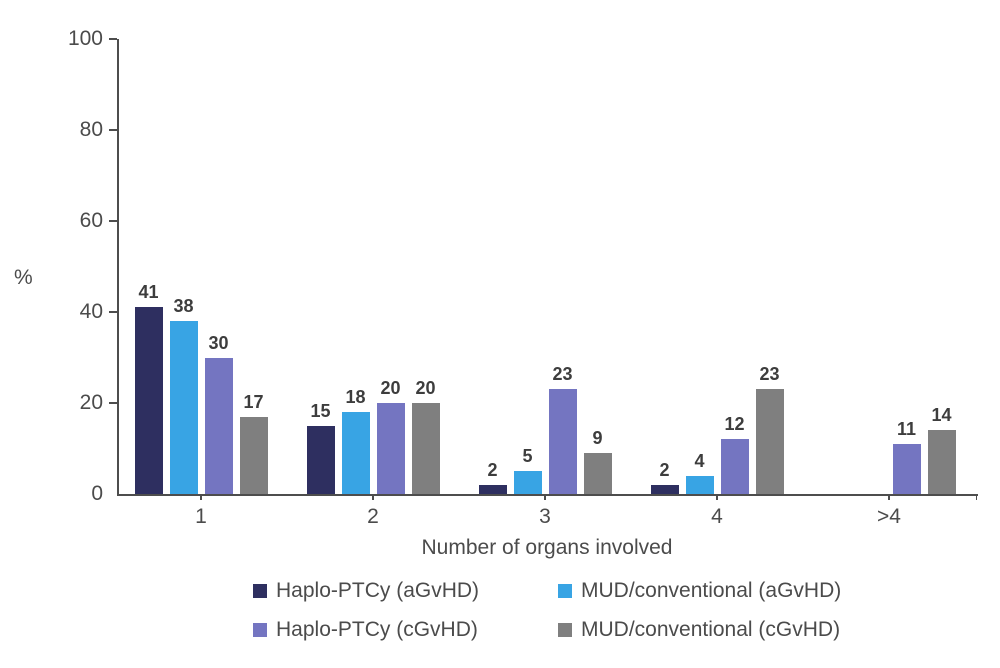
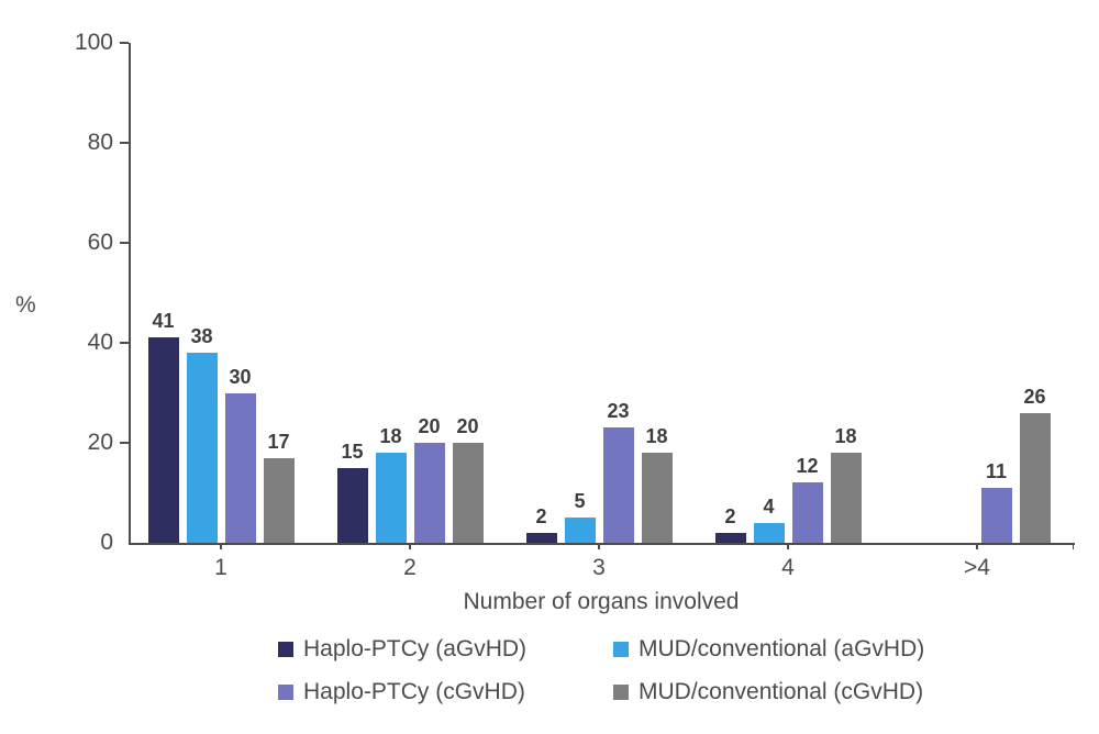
MUD/conventional (cGvHD)/3: 9 -> 18
MUD/conventional (cGvHD)/4: 23 -> 18
MUD/conventional (cGvHD)/>4: 14 -> 26
